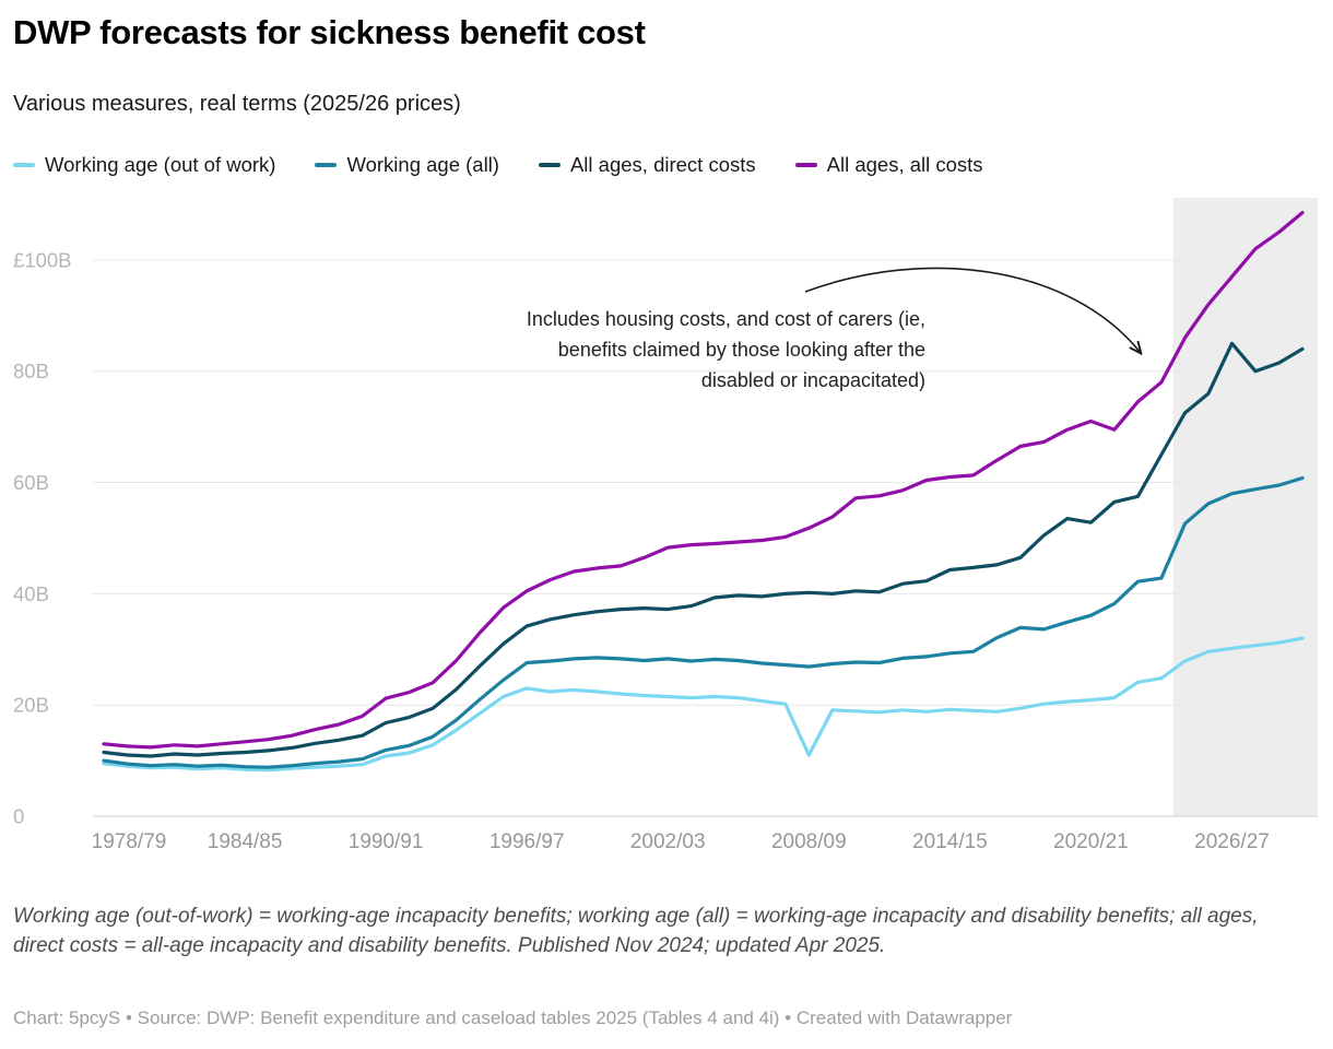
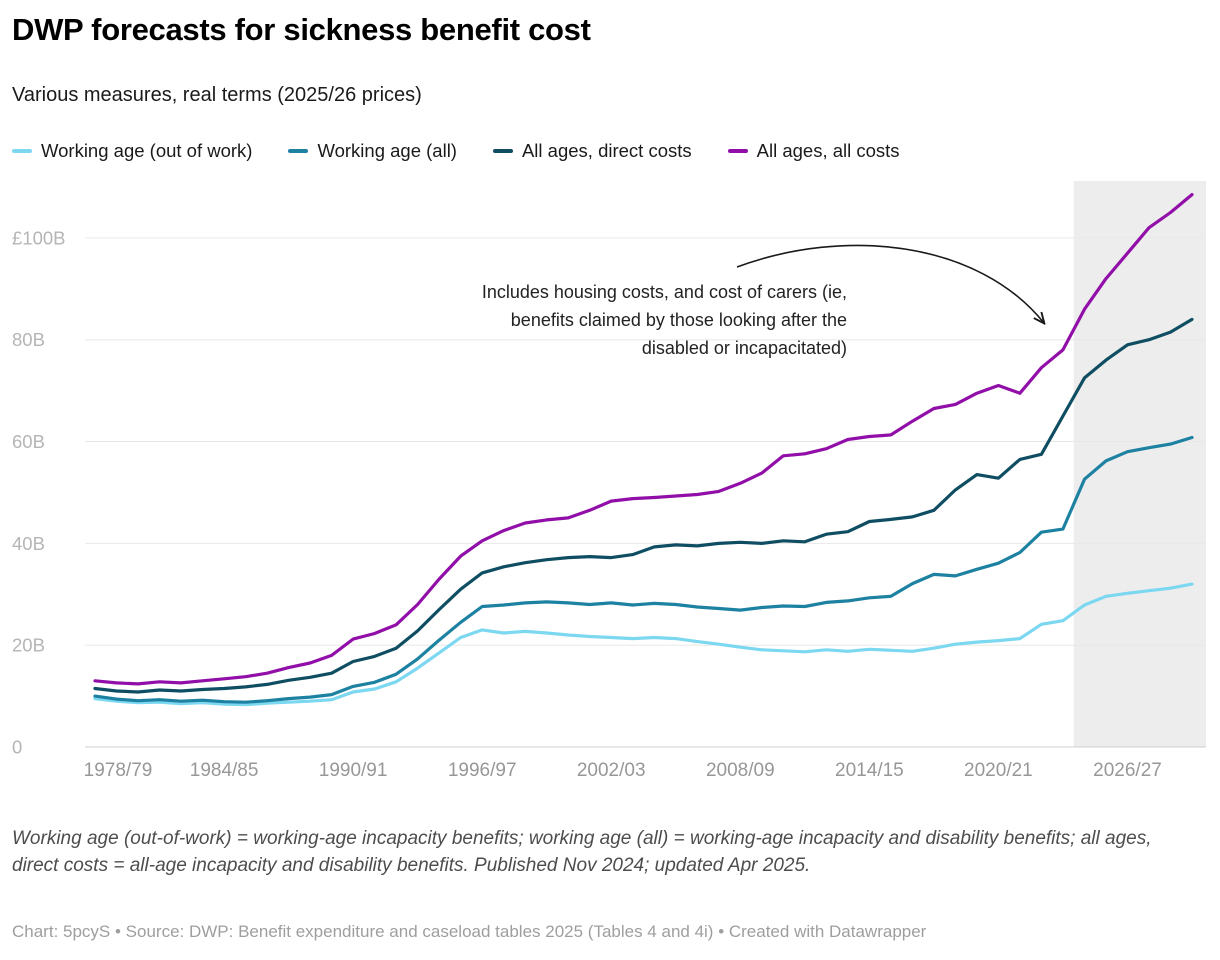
Working age (out of work)/2008/09: £11B -> £20B
All ages, direct costs/2026/27: £85B -> £79B
